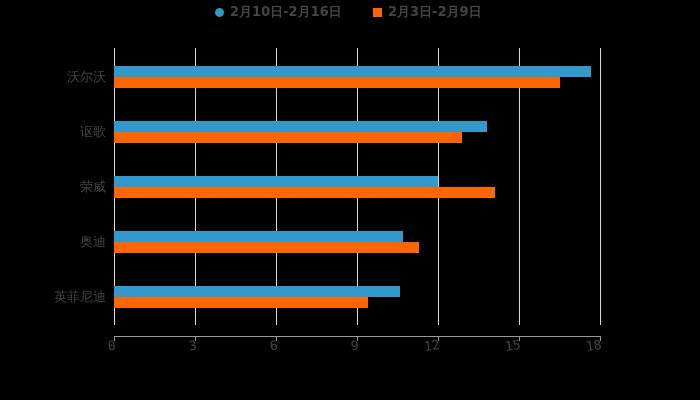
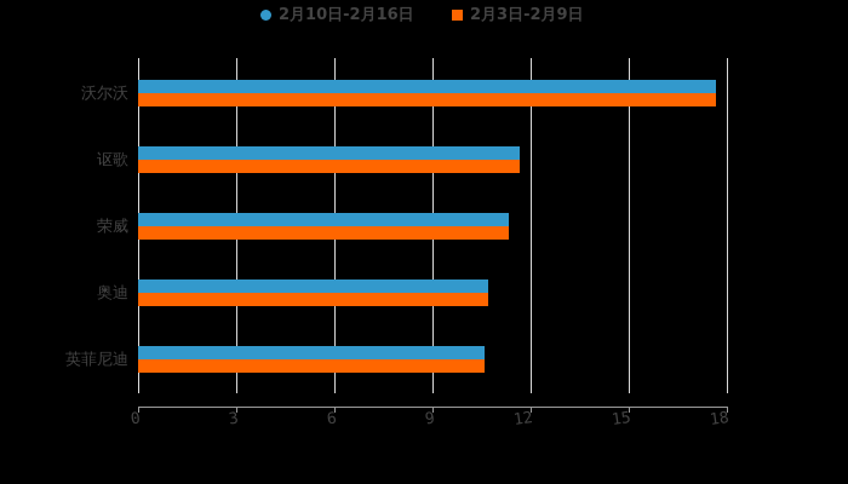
2月3日-2月9日/沃尔沃: 16.5 -> 17.7
2月10日-2月16日/讴歌: 13.8 -> 11.7
2月3日-2月9日/讴歌: 12.9 -> 11.7
2月10日-2月16日/荣威: 12.0 -> 11.3
2月3日-2月9日/荣威: 14.1 -> 11.3
2月3日-2月9日/奥迪: 11.3 -> 10.7
2月3日-2月9日/英菲尼迪: 9.4 -> 10.6
